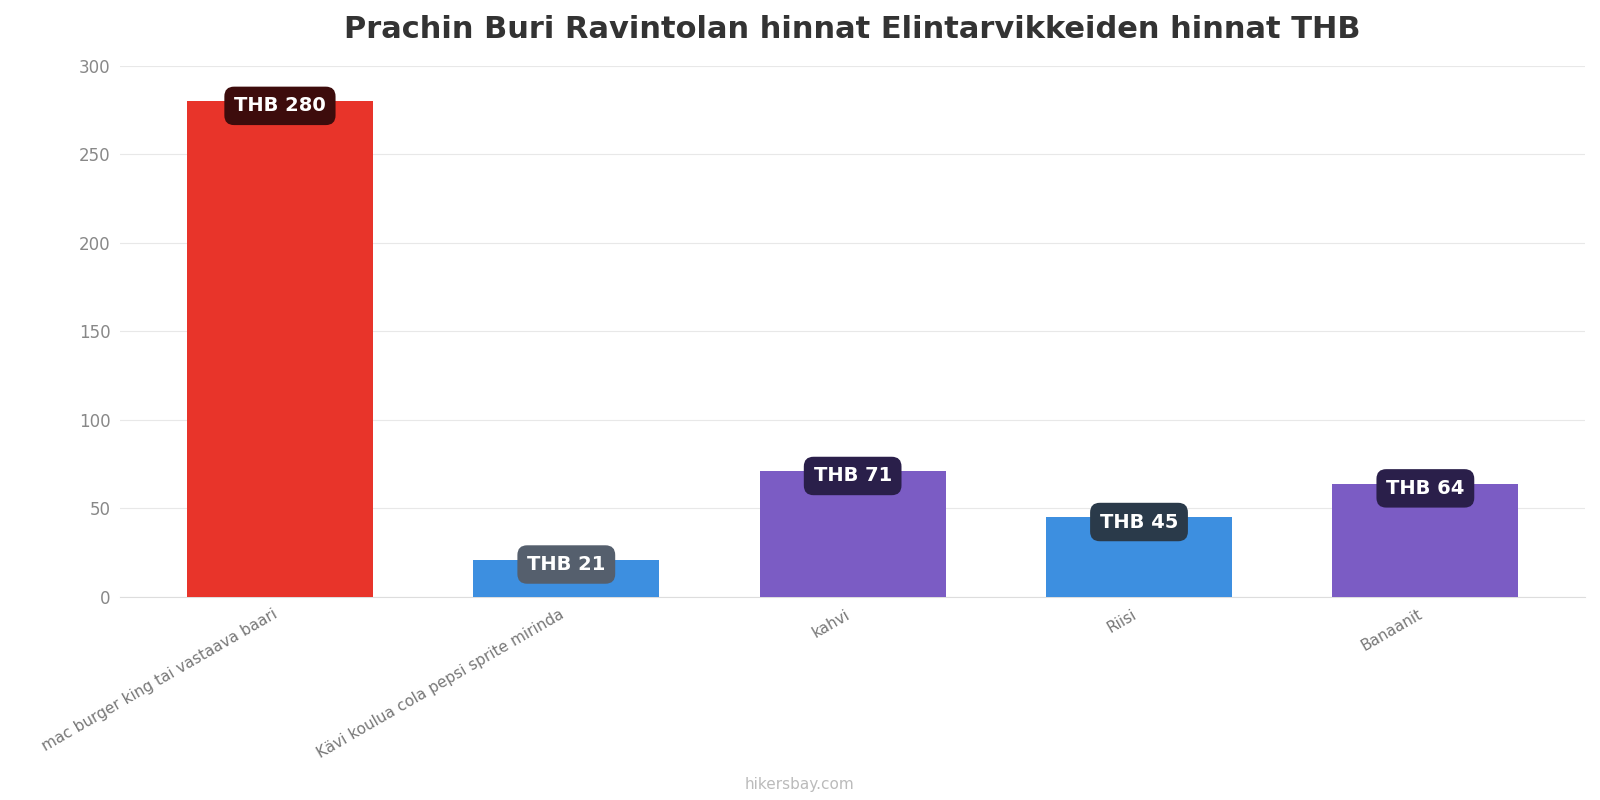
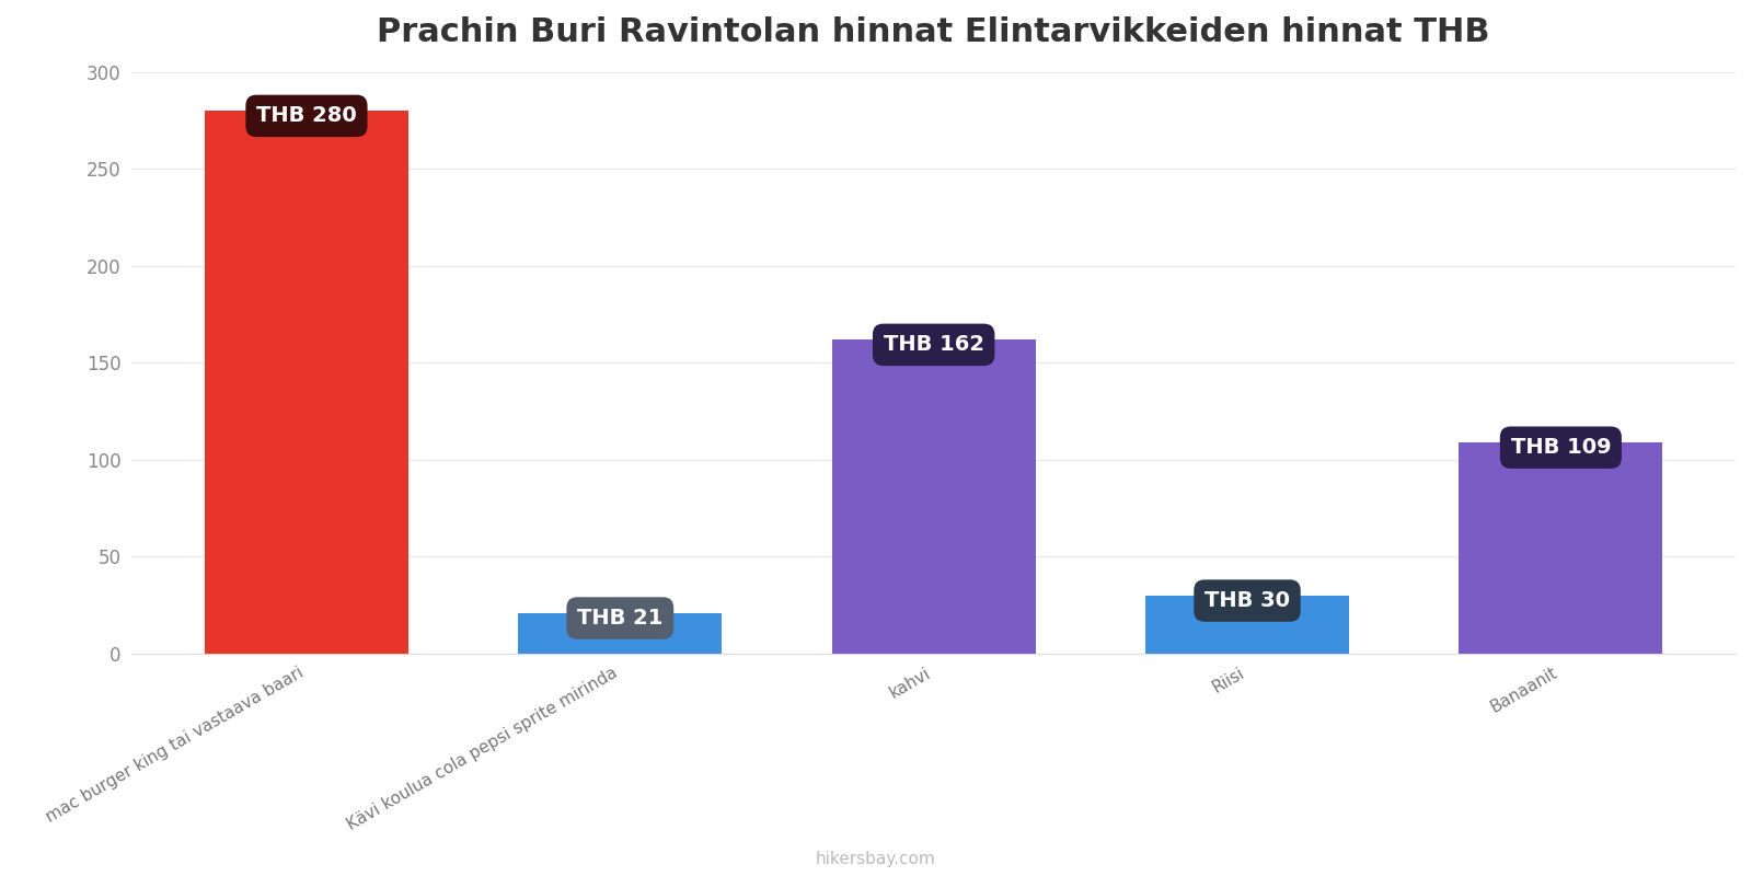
kahvi: 71 -> 162
Riisi: 45 -> 30
Banaanit: 64 -> 109
